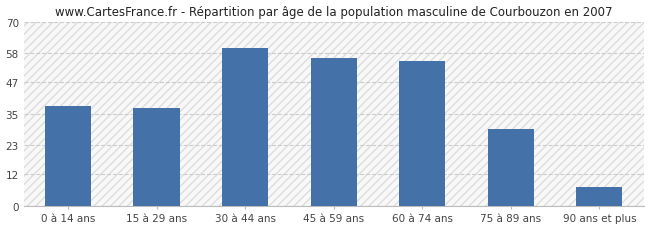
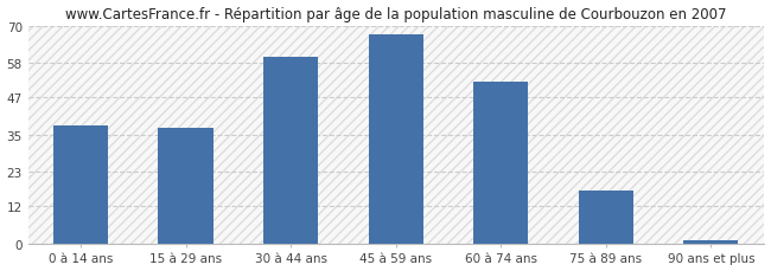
45 à 59 ans: 56 -> 67
60 à 74 ans: 55 -> 52
75 à 89 ans: 29 -> 17
90 ans et plus: 7 -> 1
